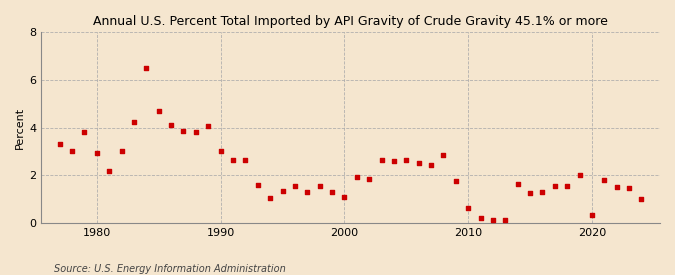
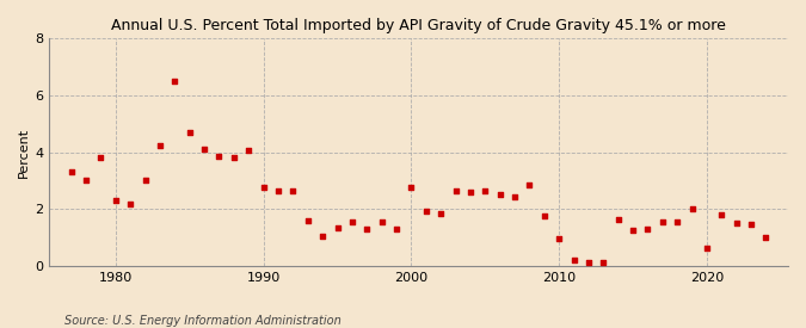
1980: 2.95 -> 2.30
1990: 3.00 -> 2.75
2000: 1.10 -> 2.75
2010: 0.65 -> 0.95
2020: 0.35 -> 0.65
